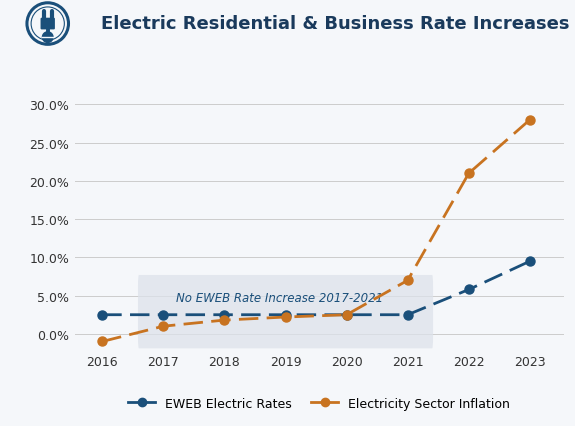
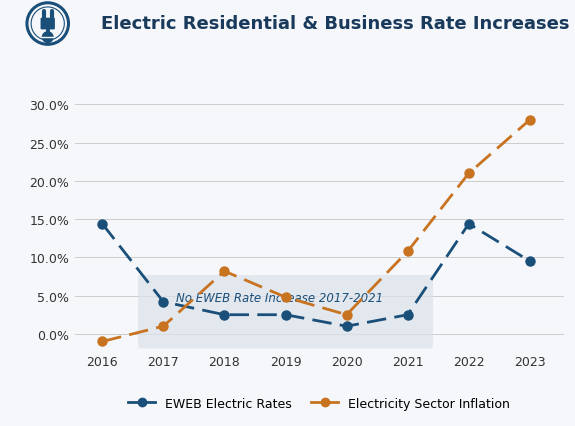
EWEB Electric Rates/2016: 2.5% -> 14.4%
EWEB Electric Rates/2017: 2.5% -> 4.2%
Electricity Sector Inflation/2018: 1.8% -> 8.2%
Electricity Sector Inflation/2019: 2.2% -> 4.8%
EWEB Electric Rates/2020: 2.5% -> 1.0%
Electricity Sector Inflation/2021: 7.0% -> 10.8%
EWEB Electric Rates/2022: 5.8% -> 14.4%
